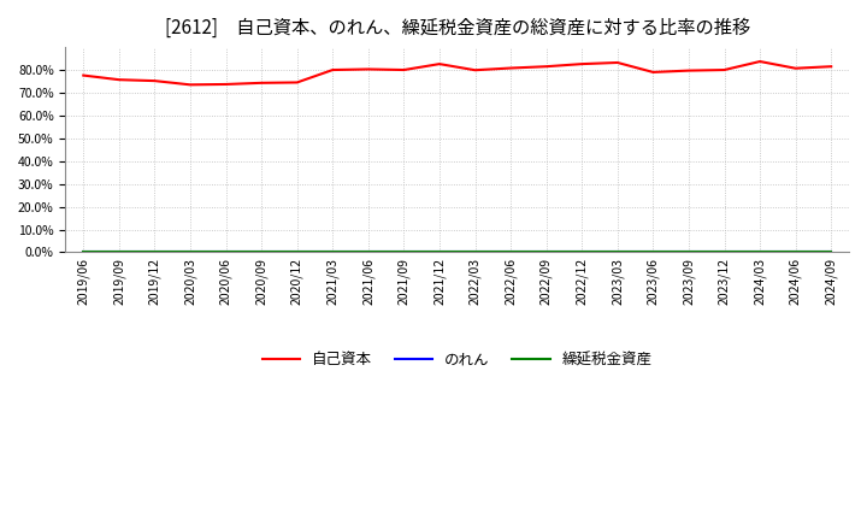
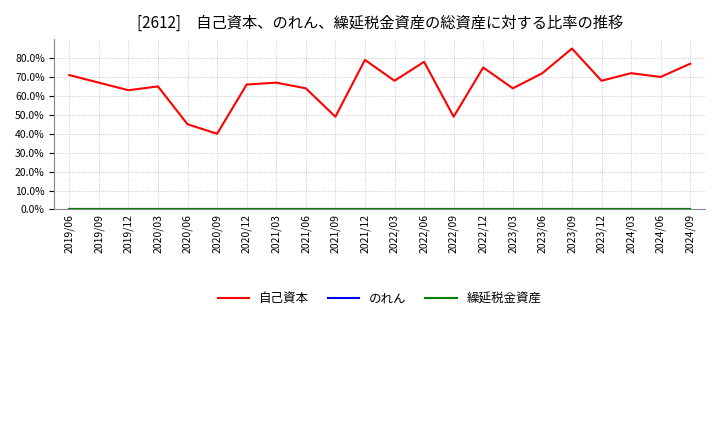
自己資本/2019/06: 78% -> 71%
自己資本/2019/09: 76% -> 67%
自己資本/2019/12: 75% -> 63%
自己資本/2020/03: 73% -> 65%
自己資本/2020/06: 74% -> 45%
自己資本/2020/09: 74% -> 40%
自己資本/2020/12: 74% -> 66%
自己資本/2021/03: 80% -> 67%
自己資本/2021/06: 80% -> 64%
自己資本/2021/09: 80% -> 49%
自己資本/2021/12: 83% -> 79%
自己資本/2022/03: 80% -> 68%
自己資本/2022/06: 81% -> 78%
自己資本/2022/09: 81% -> 49%
自己資本/2022/12: 83% -> 75%
自己資本/2023/03: 83% -> 64%
自己資本/2023/06: 79% -> 72%
自己資本/2023/09: 80% -> 85%
自己資本/2023/12: 80% -> 68%
自己資本/2024/03: 84% -> 72%
自己資本/2024/06: 81% -> 70%
自己資本/2024/09: 81% -> 77%
